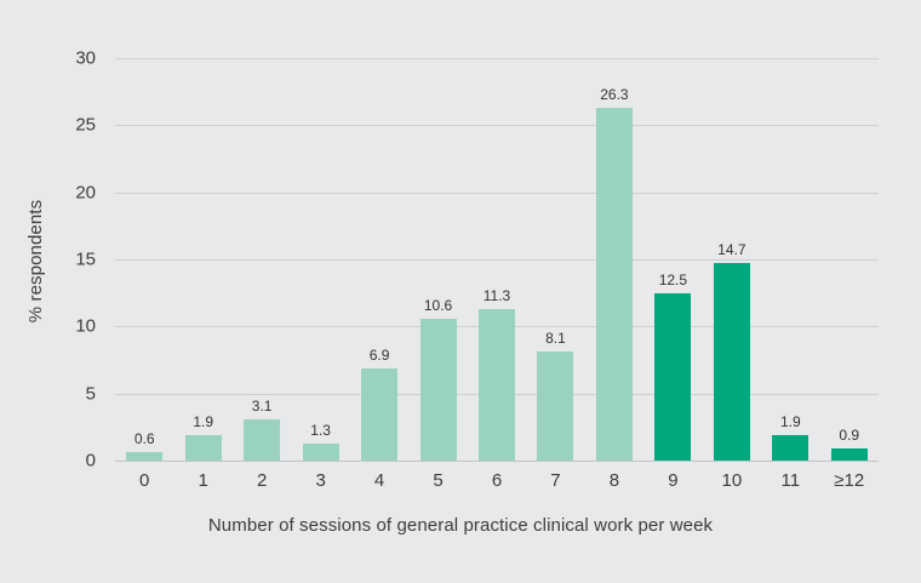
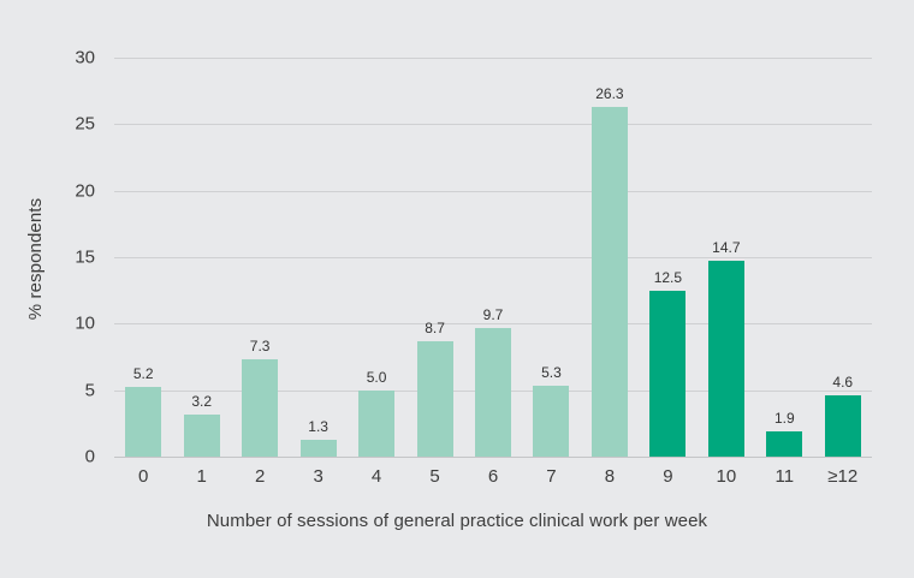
0: 0.6 -> 5.2
1: 1.9 -> 3.2
2: 3.1 -> 7.3
4: 6.9 -> 5.0
5: 10.6 -> 8.7
6: 11.3 -> 9.7
7: 8.1 -> 5.3
≥12: 0.9 -> 4.6
